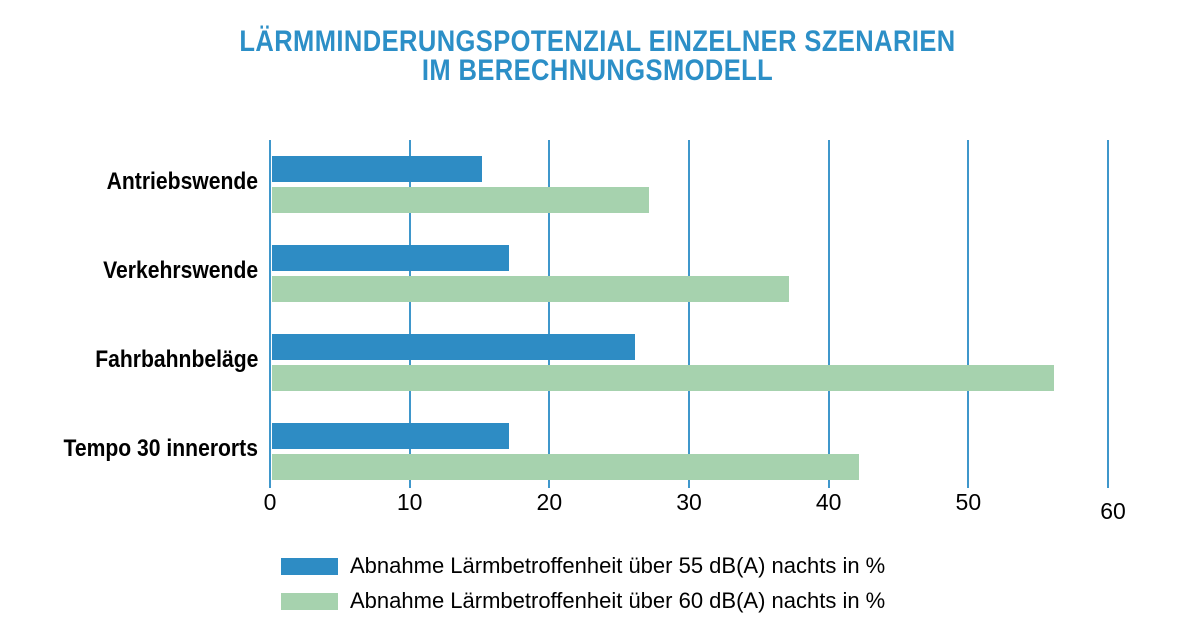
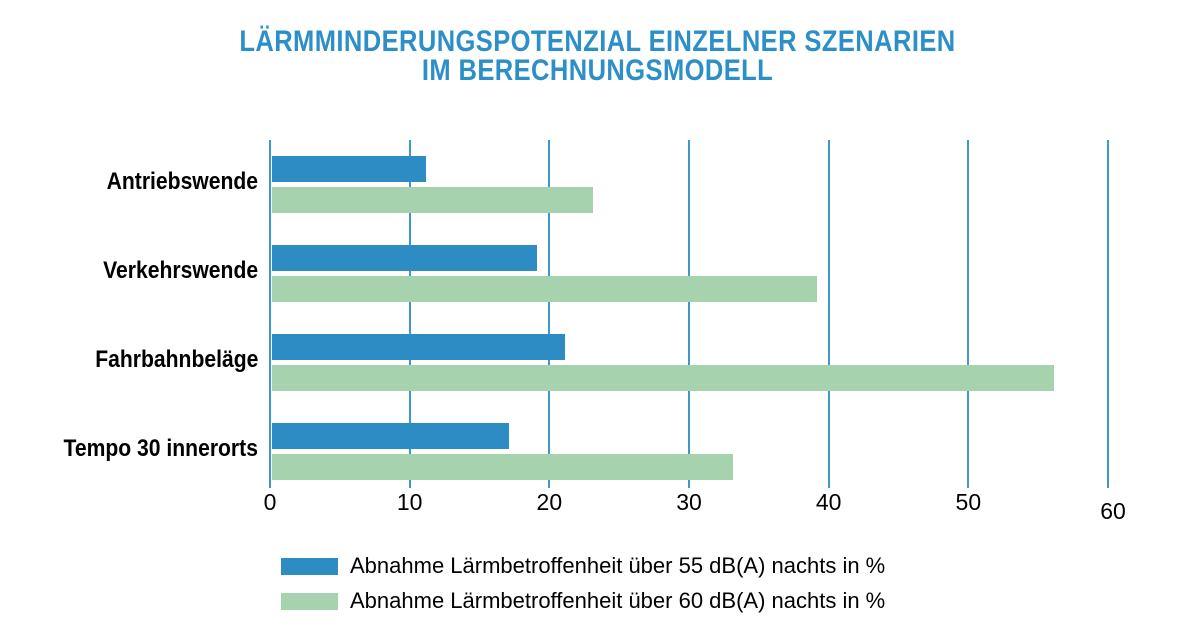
Abnahme Lärmbetroffenheit über 55 dB(A) nachts in %/Antriebswende: 15 -> 11
Abnahme Lärmbetroffenheit über 60 dB(A) nachts in %/Antriebswende: 27 -> 23
Abnahme Lärmbetroffenheit über 55 dB(A) nachts in %/Verkehrswende: 17 -> 19
Abnahme Lärmbetroffenheit über 60 dB(A) nachts in %/Verkehrswende: 37 -> 39
Abnahme Lärmbetroffenheit über 55 dB(A) nachts in %/Fahrbahnbeläge: 26 -> 21
Abnahme Lärmbetroffenheit über 60 dB(A) nachts in %/Tempo 30 innerorts: 42 -> 33
